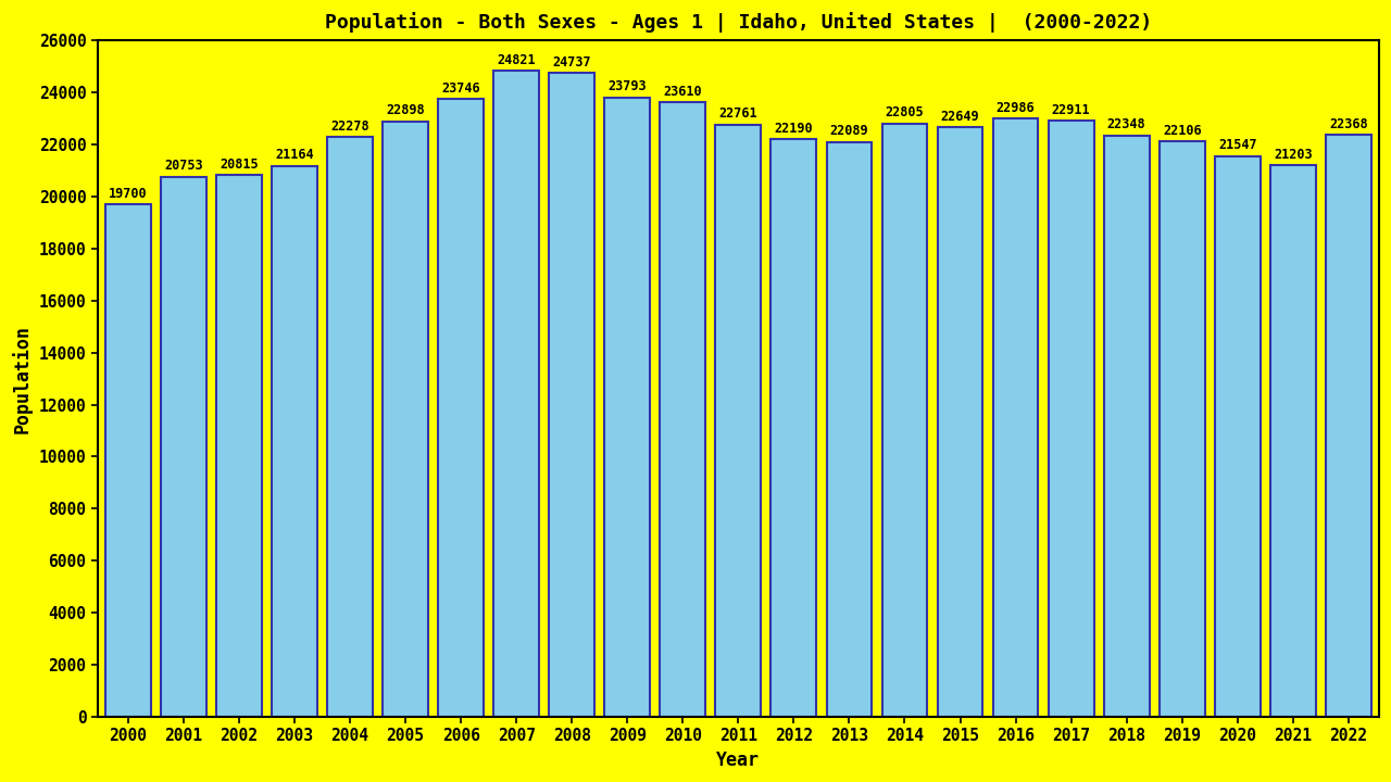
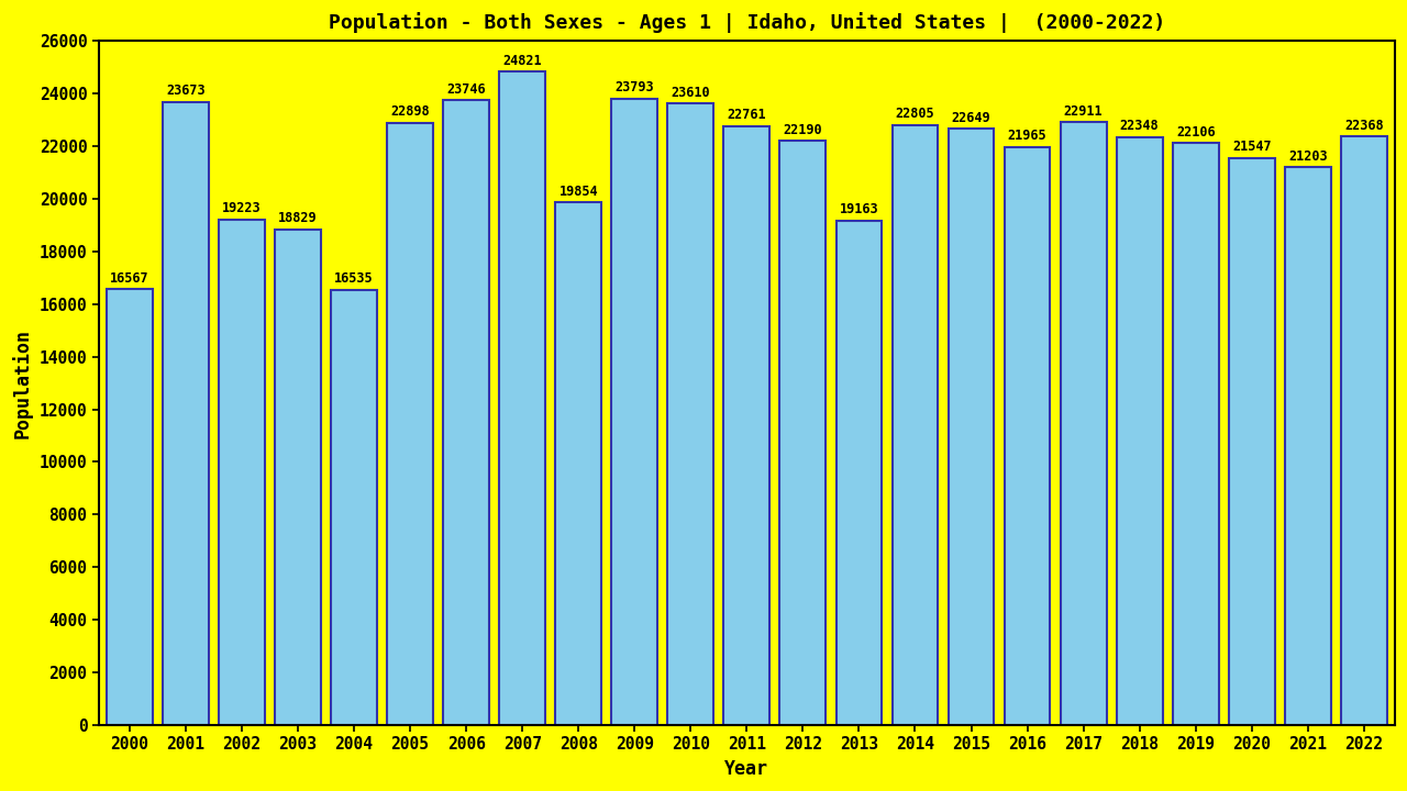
2000: 19700 -> 16567
2001: 20753 -> 23673
2002: 20815 -> 19223
2003: 21164 -> 18829
2004: 22278 -> 16535
2008: 24737 -> 19854
2013: 22089 -> 19163
2016: 22986 -> 21965
